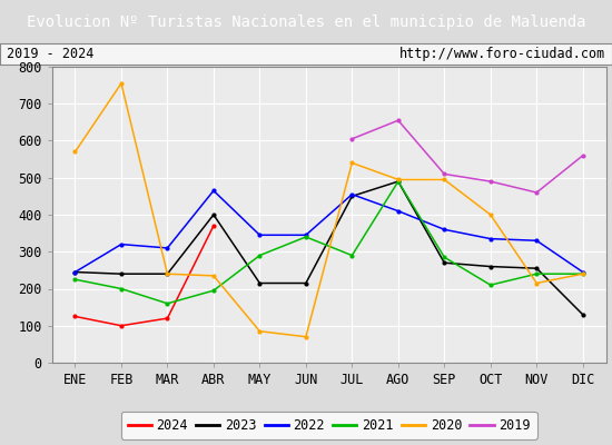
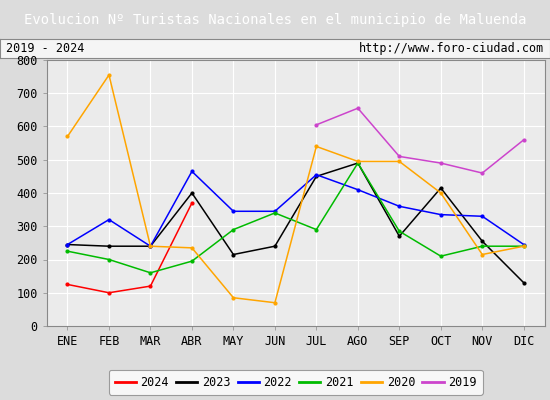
2022/MAR: 310 -> 240
2023/JUN: 215 -> 240
2023/OCT: 260 -> 415
